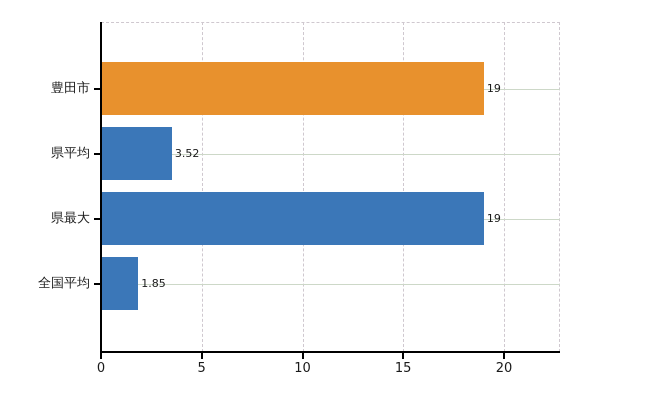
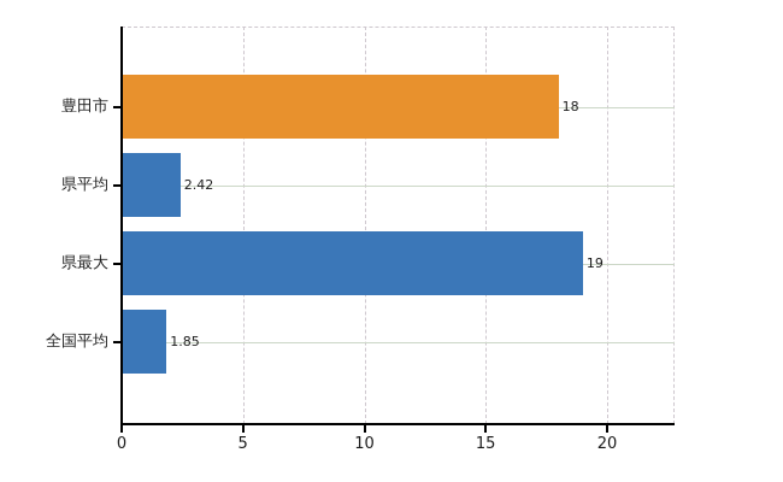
豊田市: 19 -> 18
県平均: 3.52 -> 2.42
